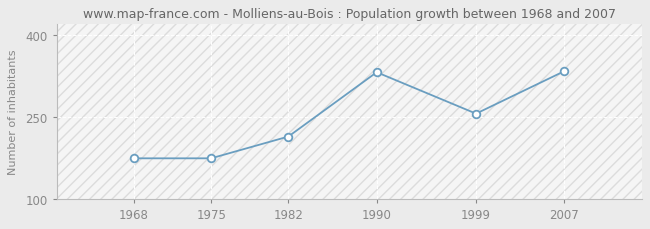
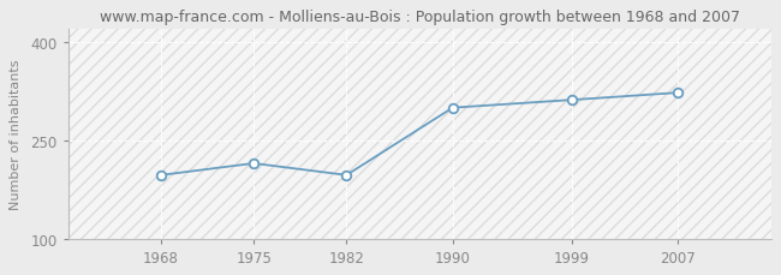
1968: 174 -> 197
1975: 174 -> 215
1982: 214 -> 197
1990: 332 -> 300
1999: 256 -> 312
2007: 334 -> 323
